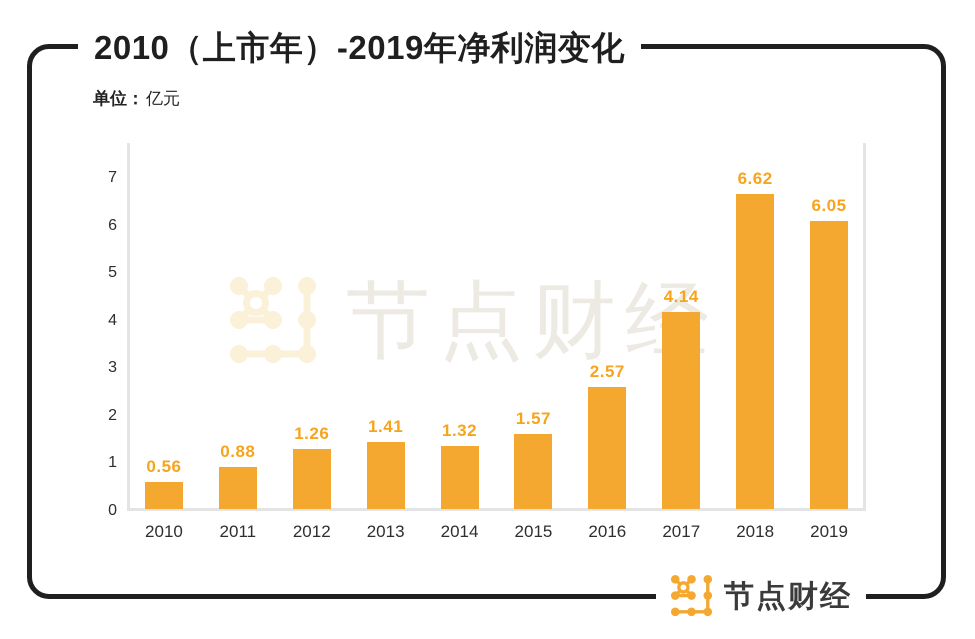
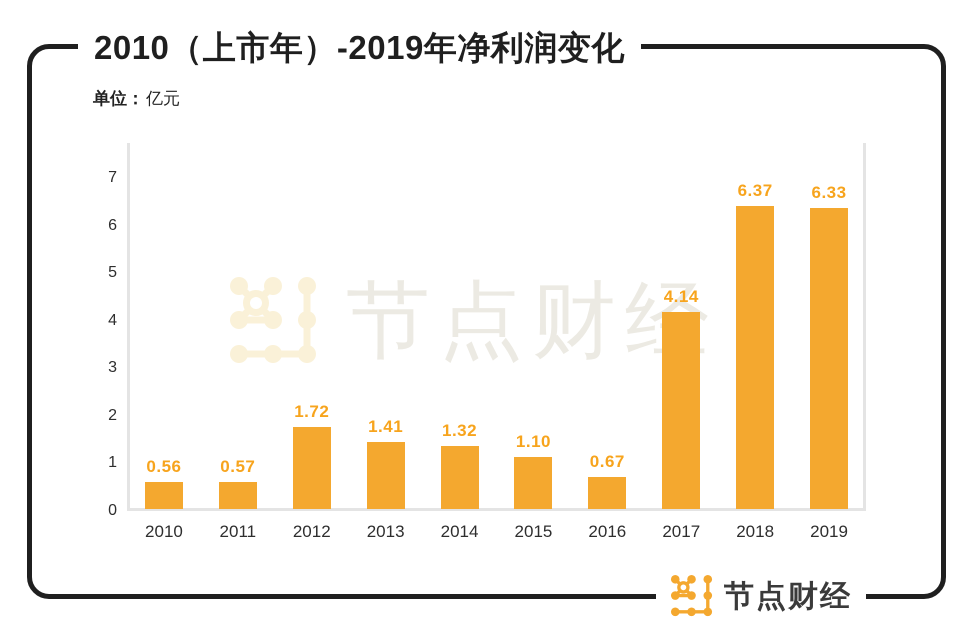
2011: 0.88 -> 0.57
2012: 1.26 -> 1.72
2015: 1.57 -> 1.10
2016: 2.57 -> 0.67
2018: 6.62 -> 6.37
2019: 6.05 -> 6.33
